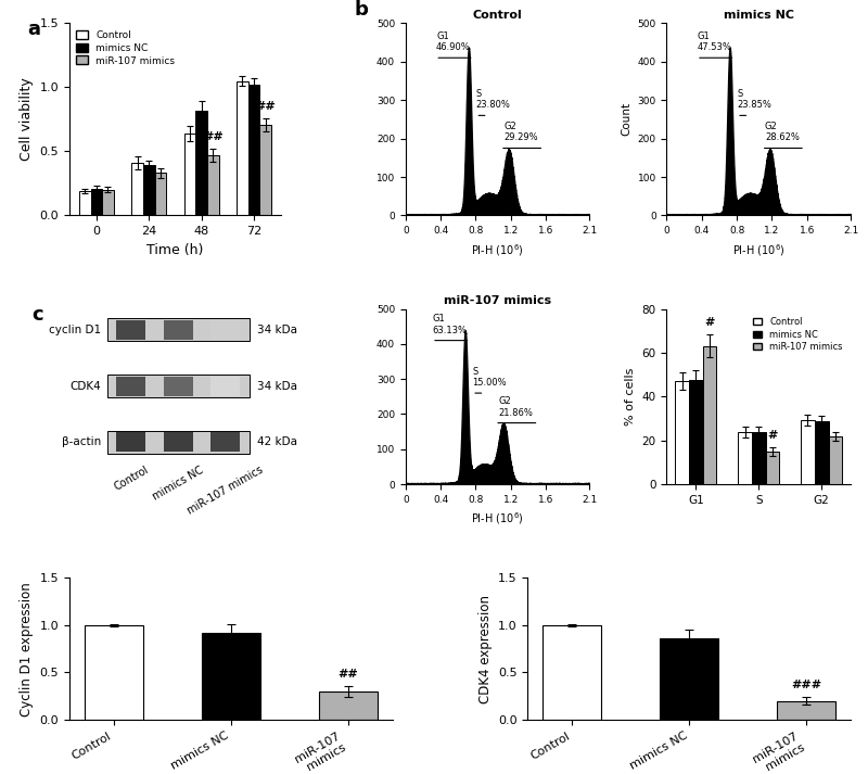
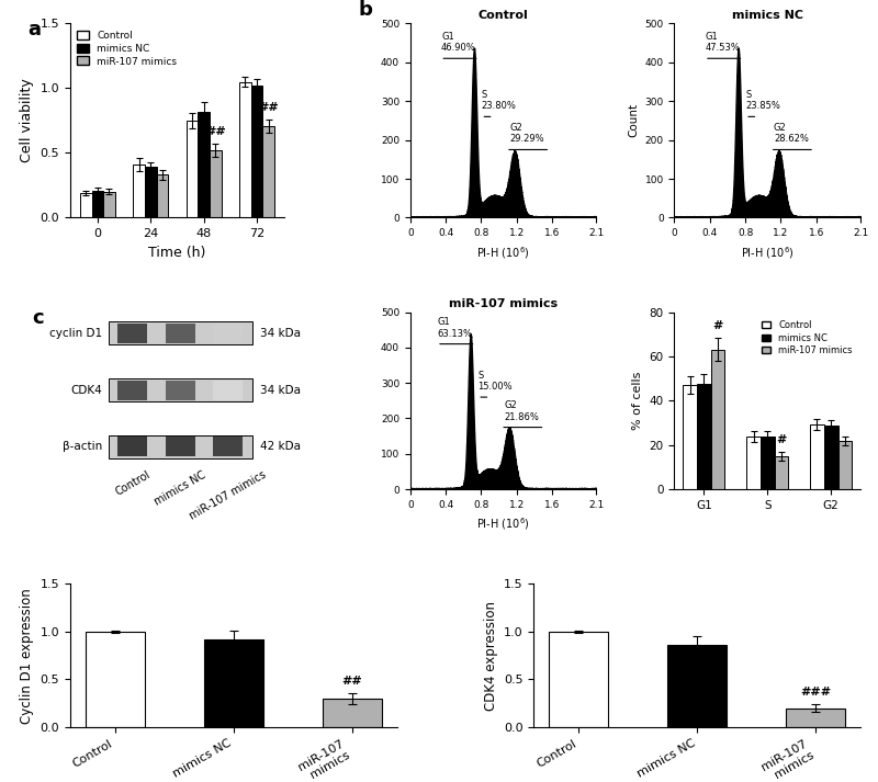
Control/48: 0.64 -> 0.75
miR-107 mimics/48: 0.47 -> 0.52
